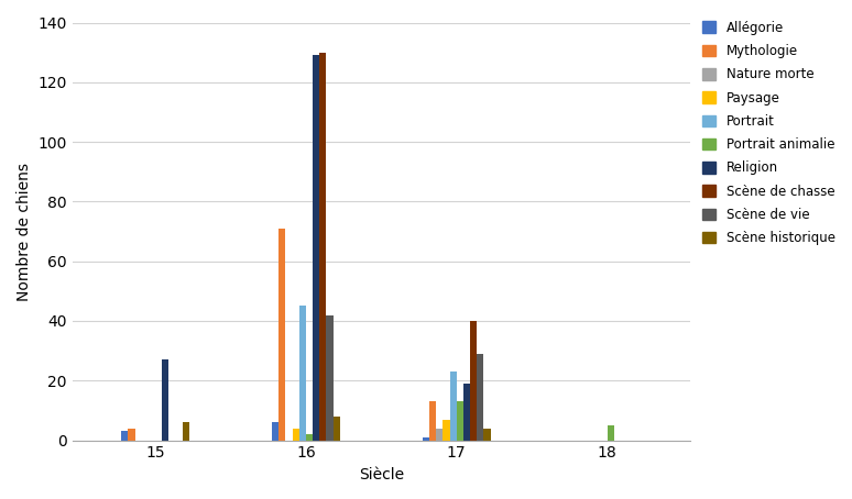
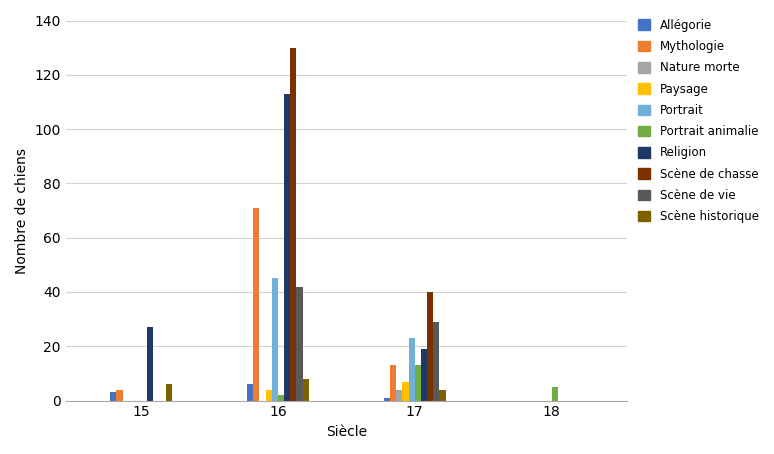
Religion/16: 129 -> 113
